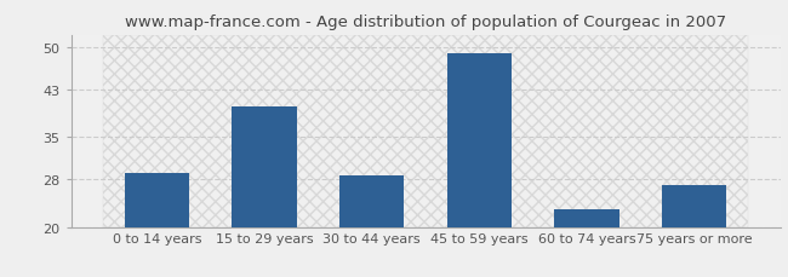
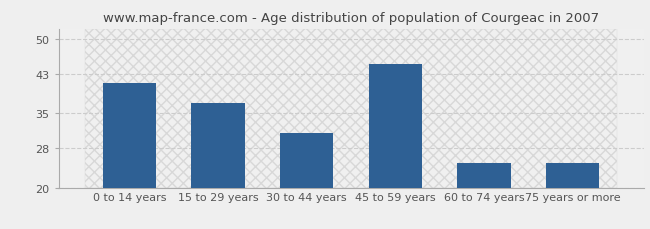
0 to 14 years: 29.0 -> 41.0
15 to 29 years: 40.0 -> 37.0
30 to 44 years: 28.5 -> 31.0
45 to 59 years: 49.0 -> 45.0
60 to 74 years: 23.0 -> 25.0
75 years or more: 27.0 -> 25.0
